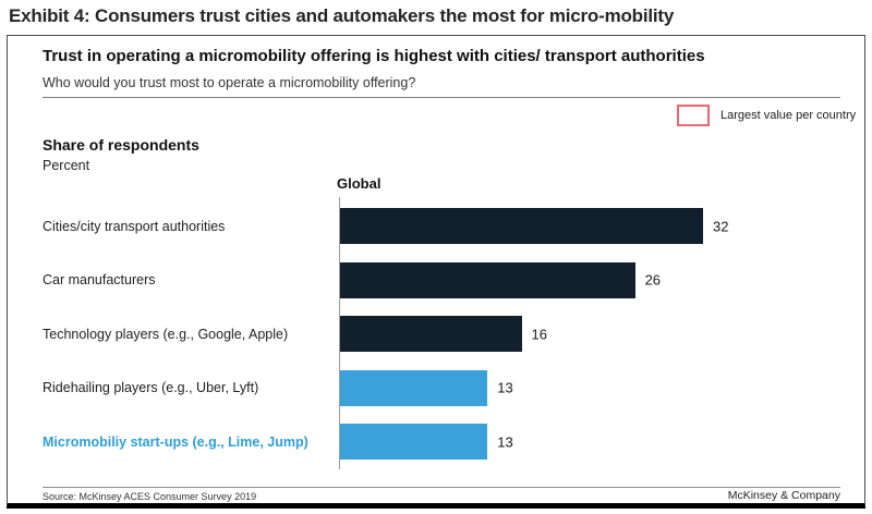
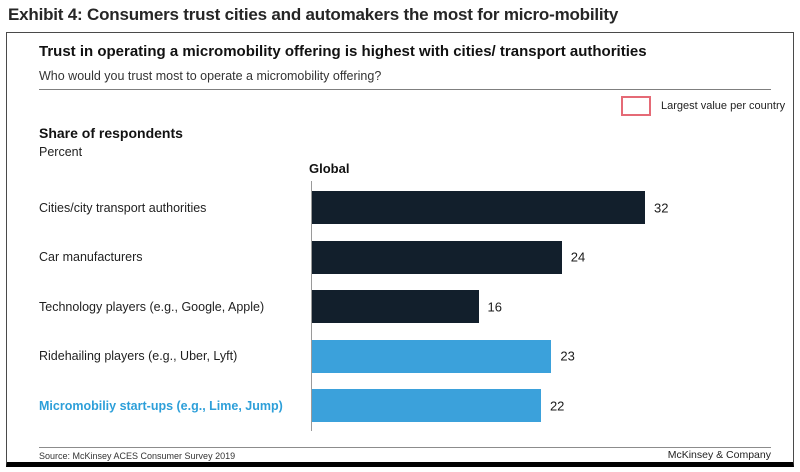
Car manufacturers: 26 -> 24
Ridehailing players (e.g., Uber, Lyft): 13 -> 23
Micromobiliy start-ups (e.g., Lime, Jump): 13 -> 22
